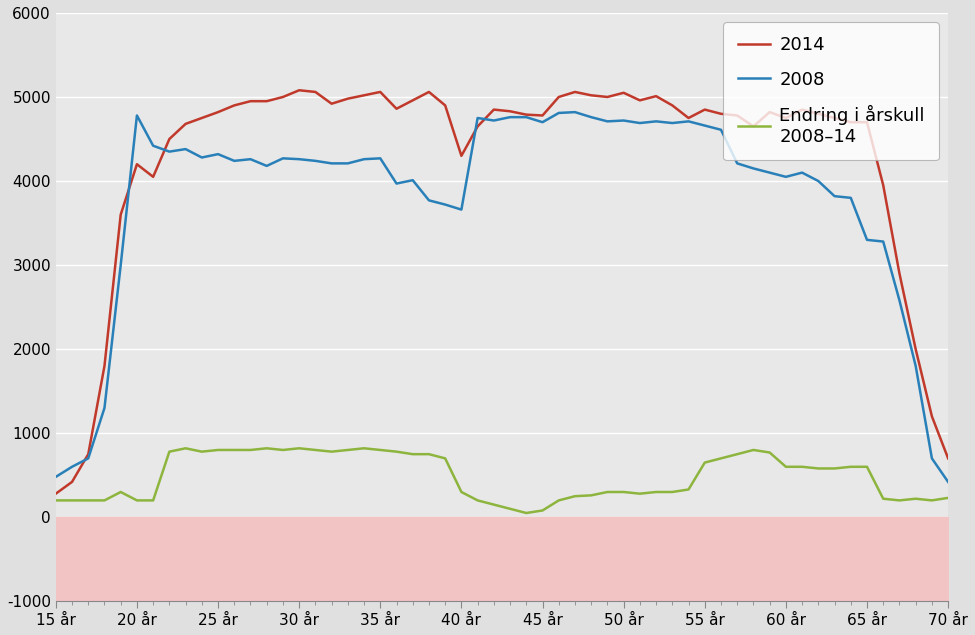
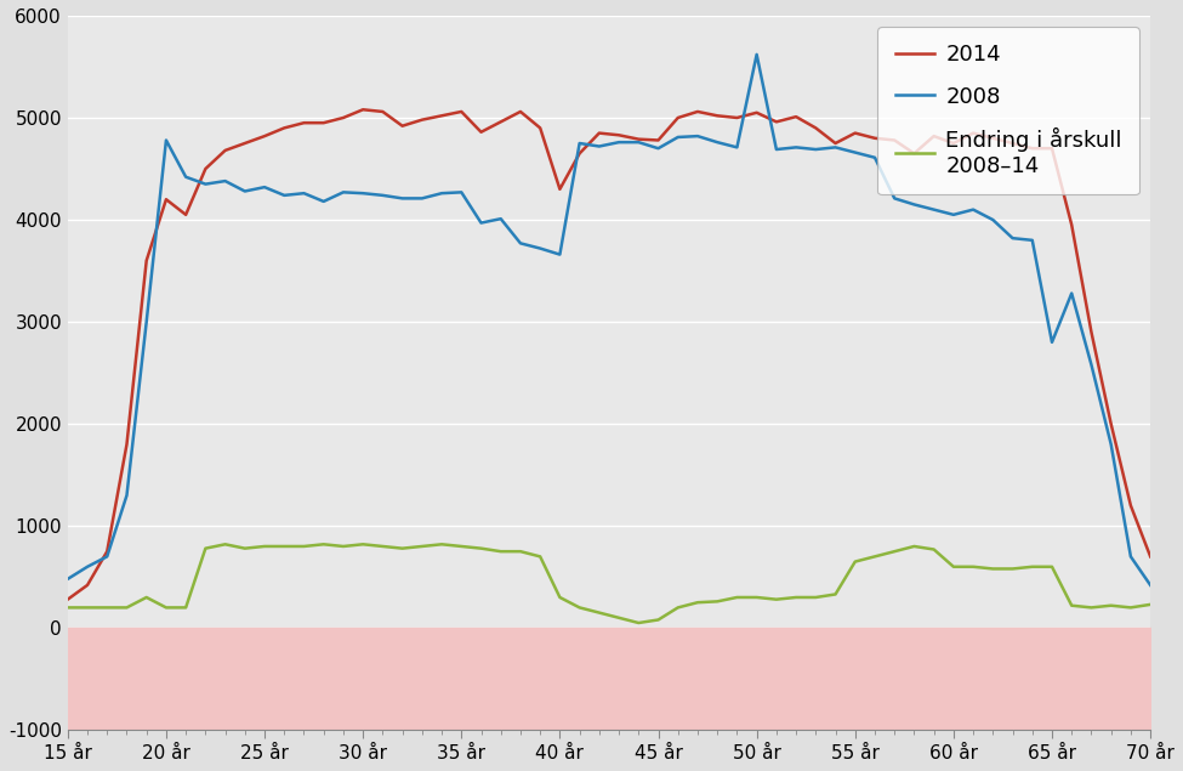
2008/50 år: 4720 -> 5620
2008/65 år: 3300 -> 2800
